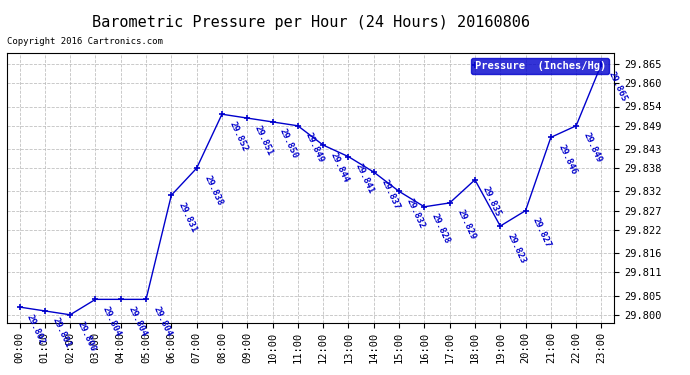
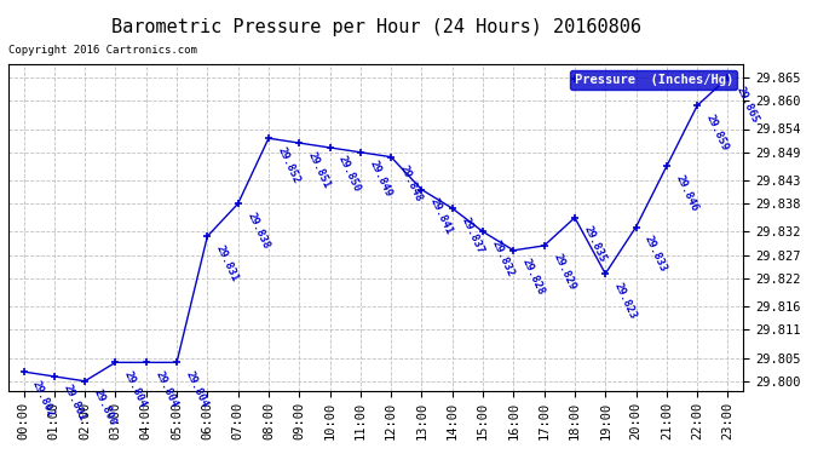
12:00: 29.844 -> 29.848
20:00: 29.827 -> 29.833
22:00: 29.849 -> 29.859
